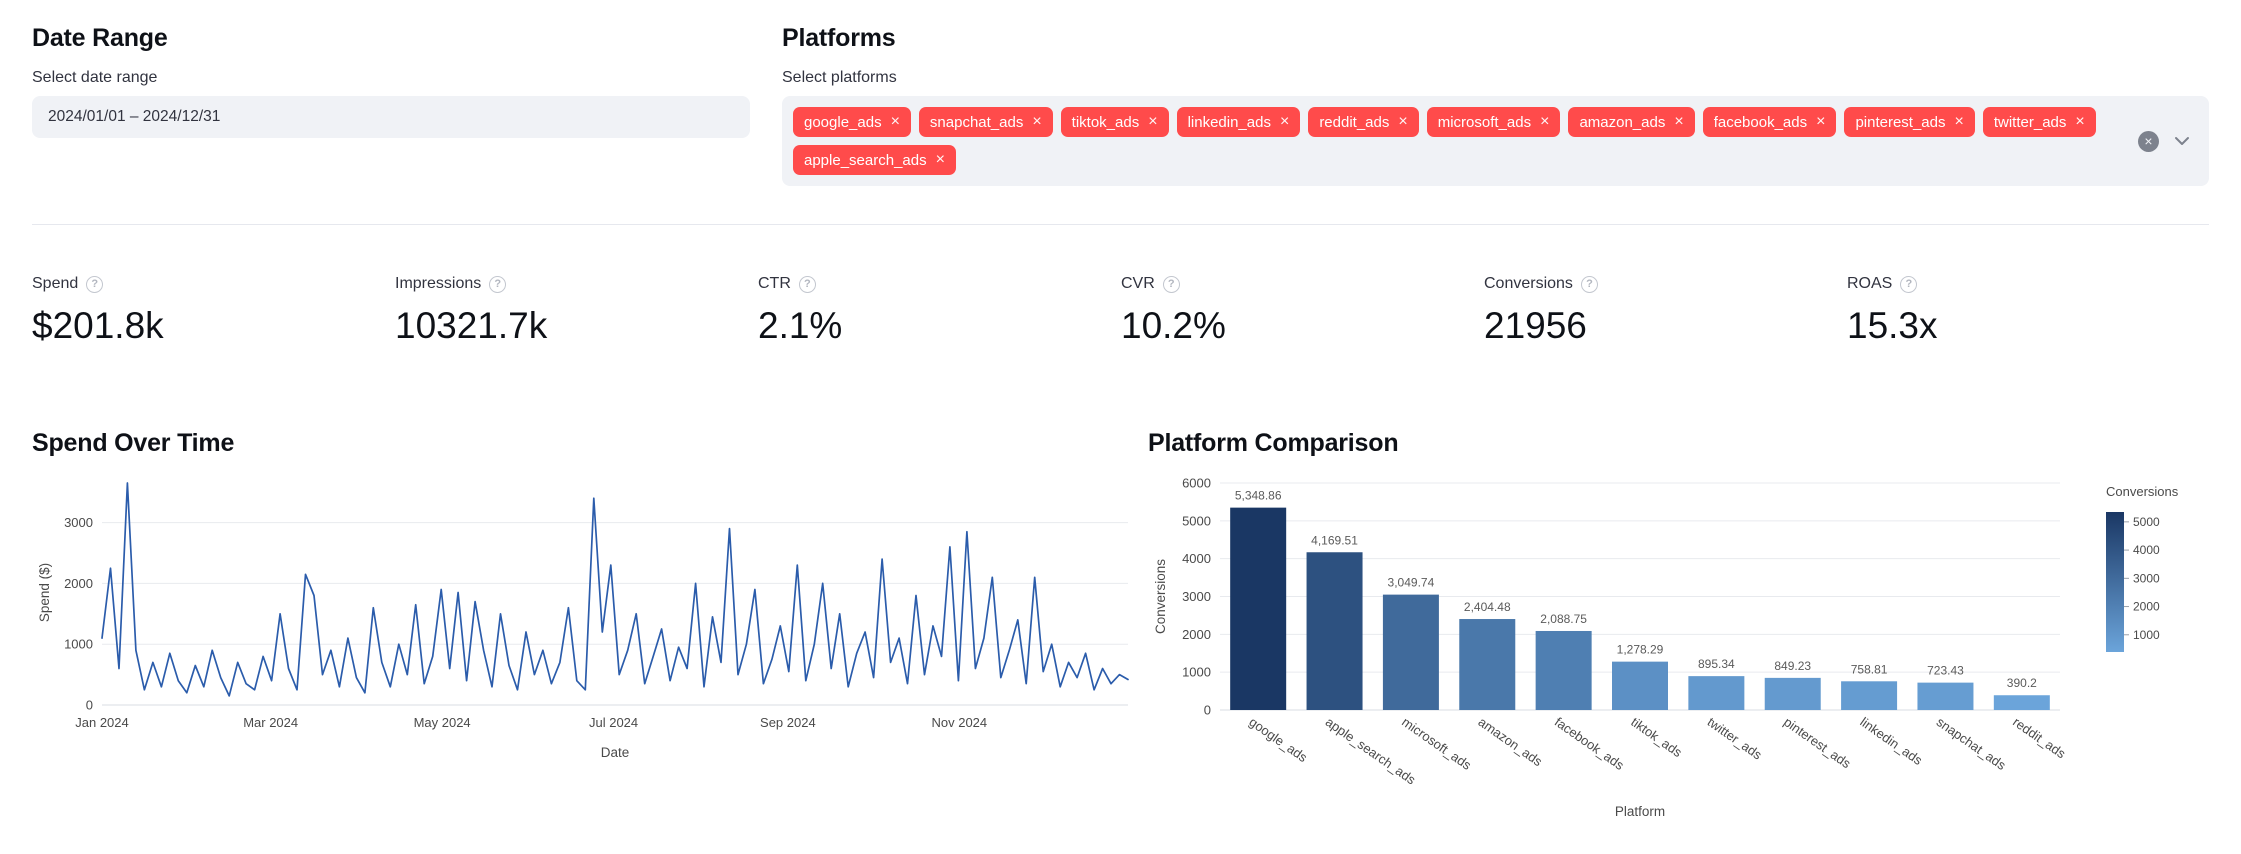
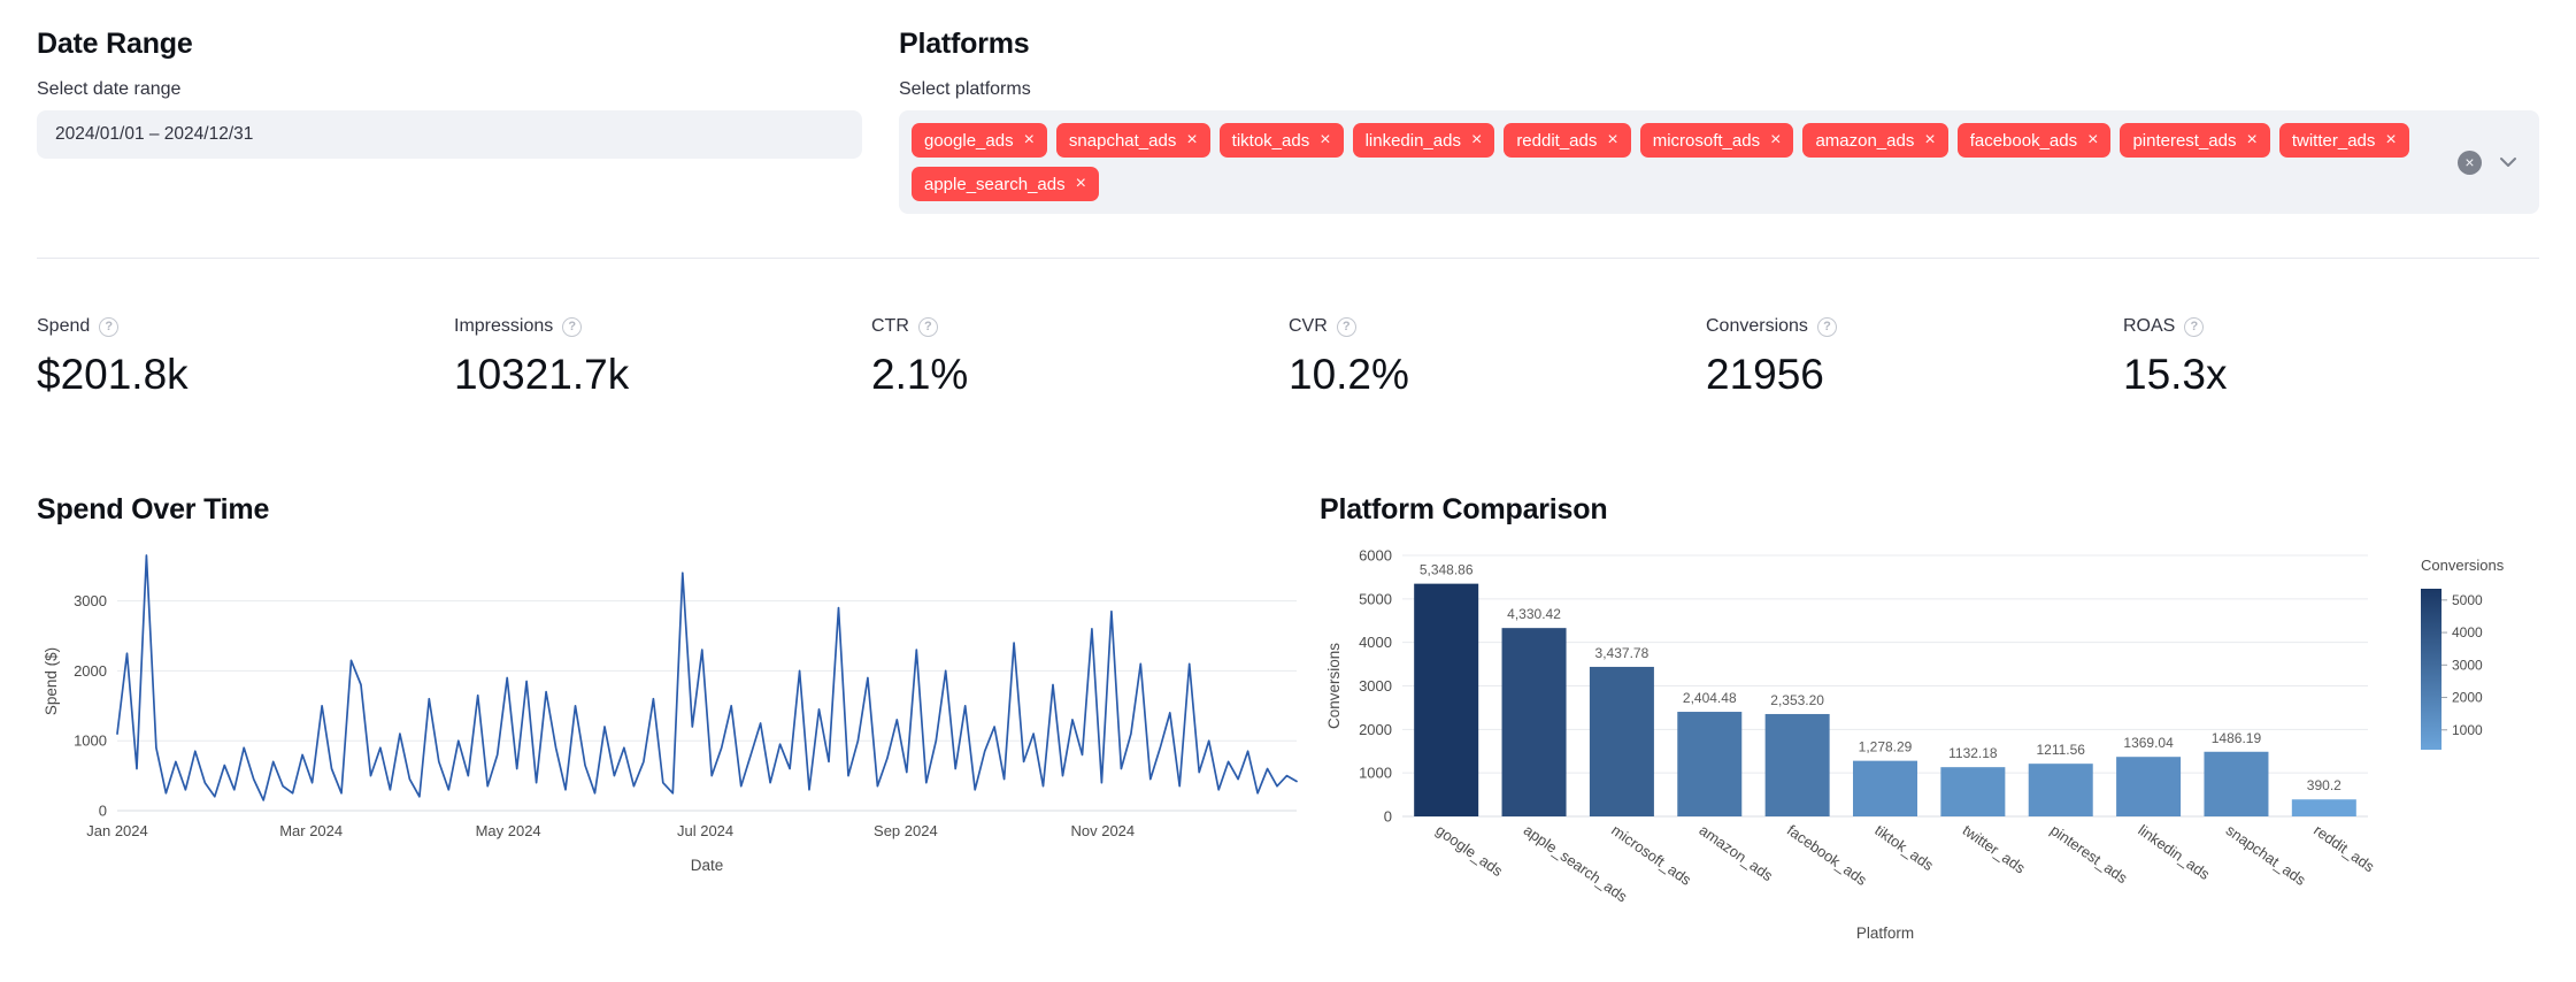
Platform Comparison/apple_search_ads: 4,169.51 -> 4,330.42
Platform Comparison/microsoft_ads: 3,049.74 -> 3,437.78
Platform Comparison/facebook_ads: 2,088.75 -> 2,353.20
Platform Comparison/twitter_ads: 895.34 -> 1132.18
Platform Comparison/pinterest_ads: 849.23 -> 1211.56
Platform Comparison/linkedin_ads: 758.81 -> 1369.04
Platform Comparison/snapchat_ads: 723.43 -> 1486.19
